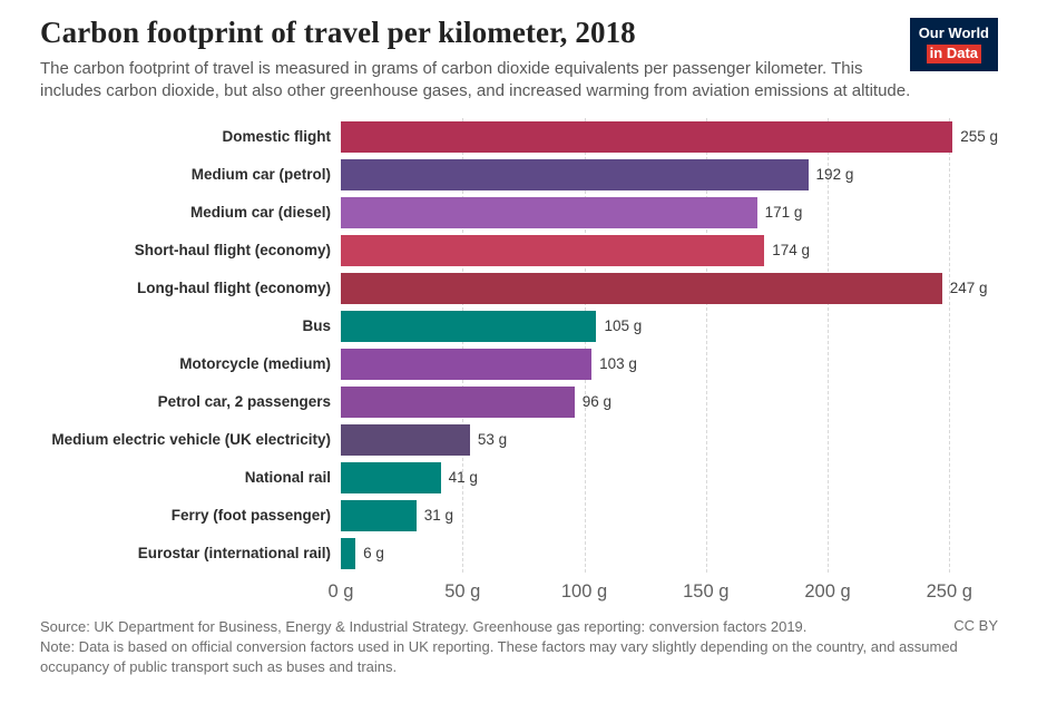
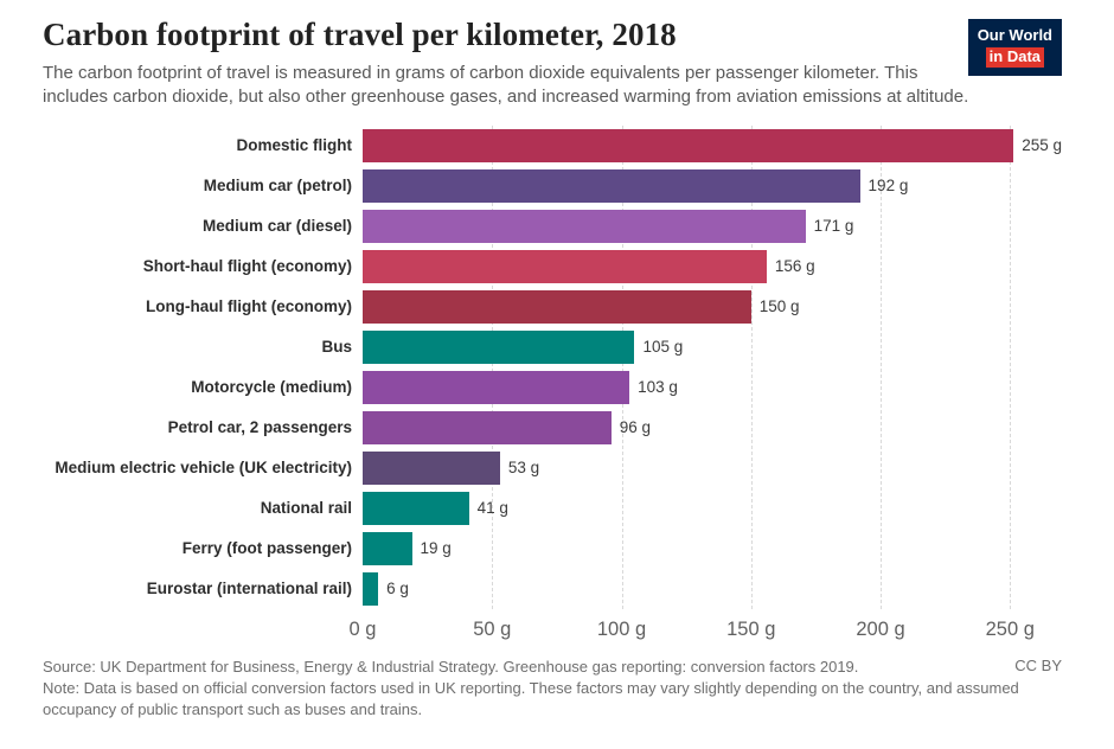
Short-haul flight (economy): 174 -> 156
Long-haul flight (economy): 247 -> 150
Ferry (foot passenger): 31 -> 19
